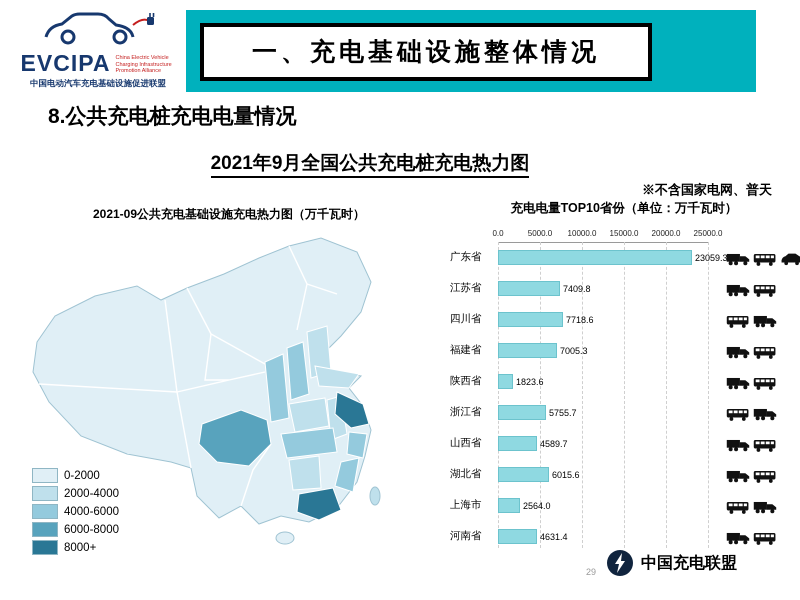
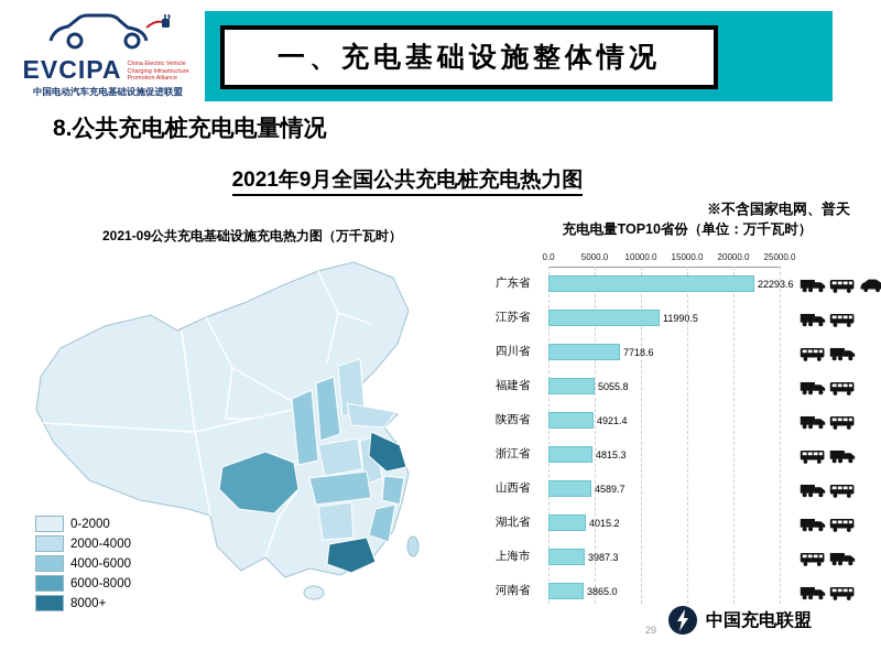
广东省: 23059.3 -> 22293.6
江苏省: 7409.8 -> 11990.5
福建省: 7005.3 -> 5055.8
陕西省: 1823.6 -> 4921.4
浙江省: 5755.7 -> 4815.3
湖北省: 6015.6 -> 4015.2
上海市: 2564.0 -> 3987.3
河南省: 4631.4 -> 3865.0
